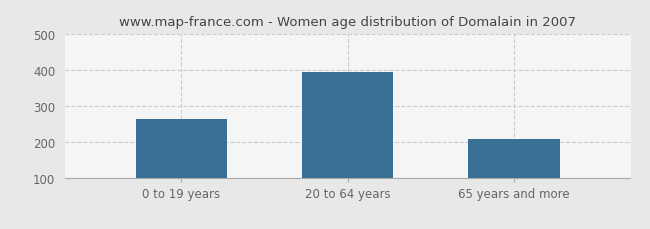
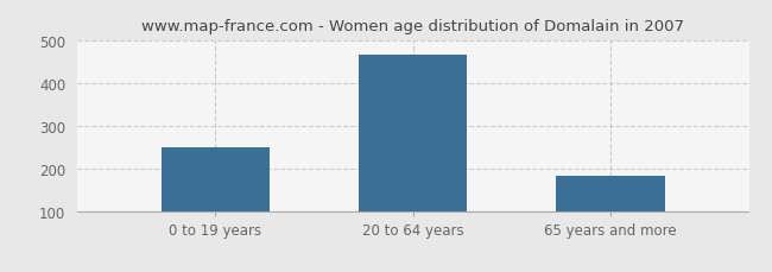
0 to 19 years: 265 -> 249
20 to 64 years: 395 -> 466
65 years and more: 210 -> 185
